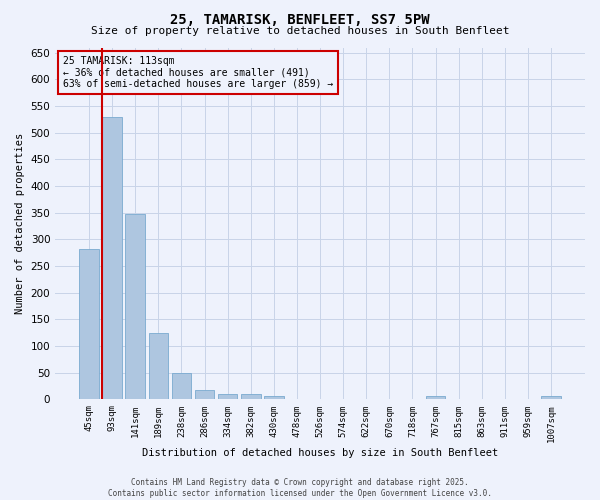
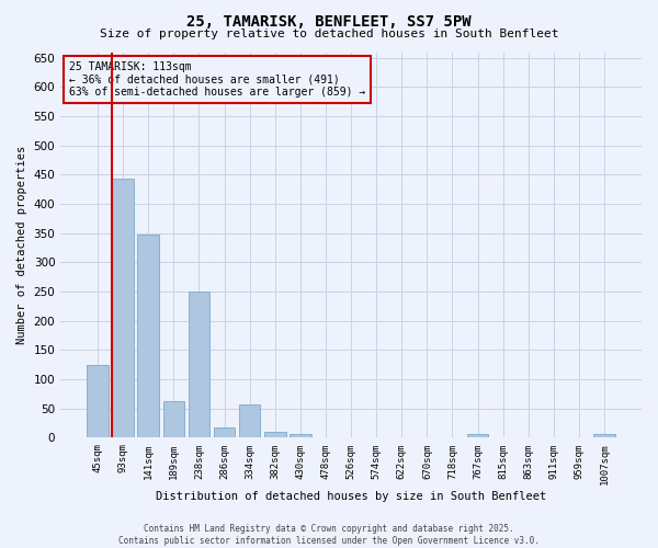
45sqm: 283 -> 124
93sqm: 530 -> 444
189sqm: 125 -> 62
238sqm: 50 -> 250
334sqm: 11 -> 58
